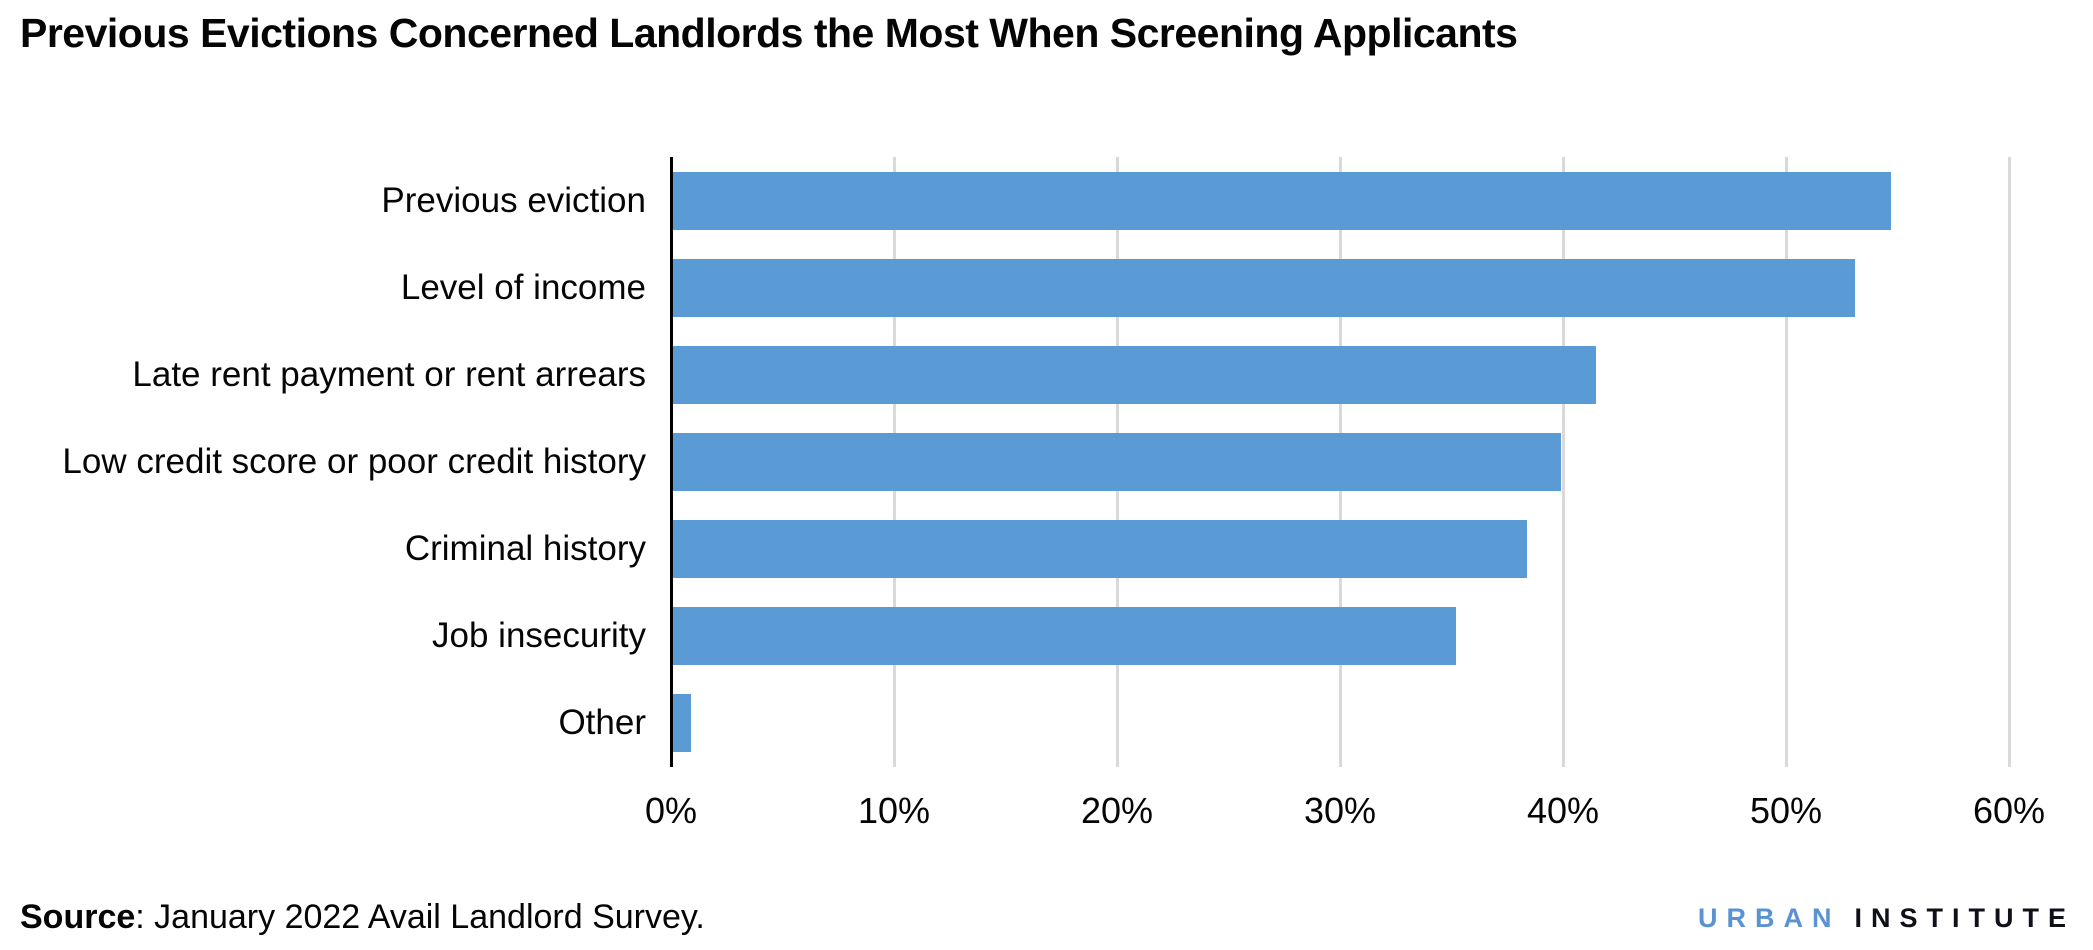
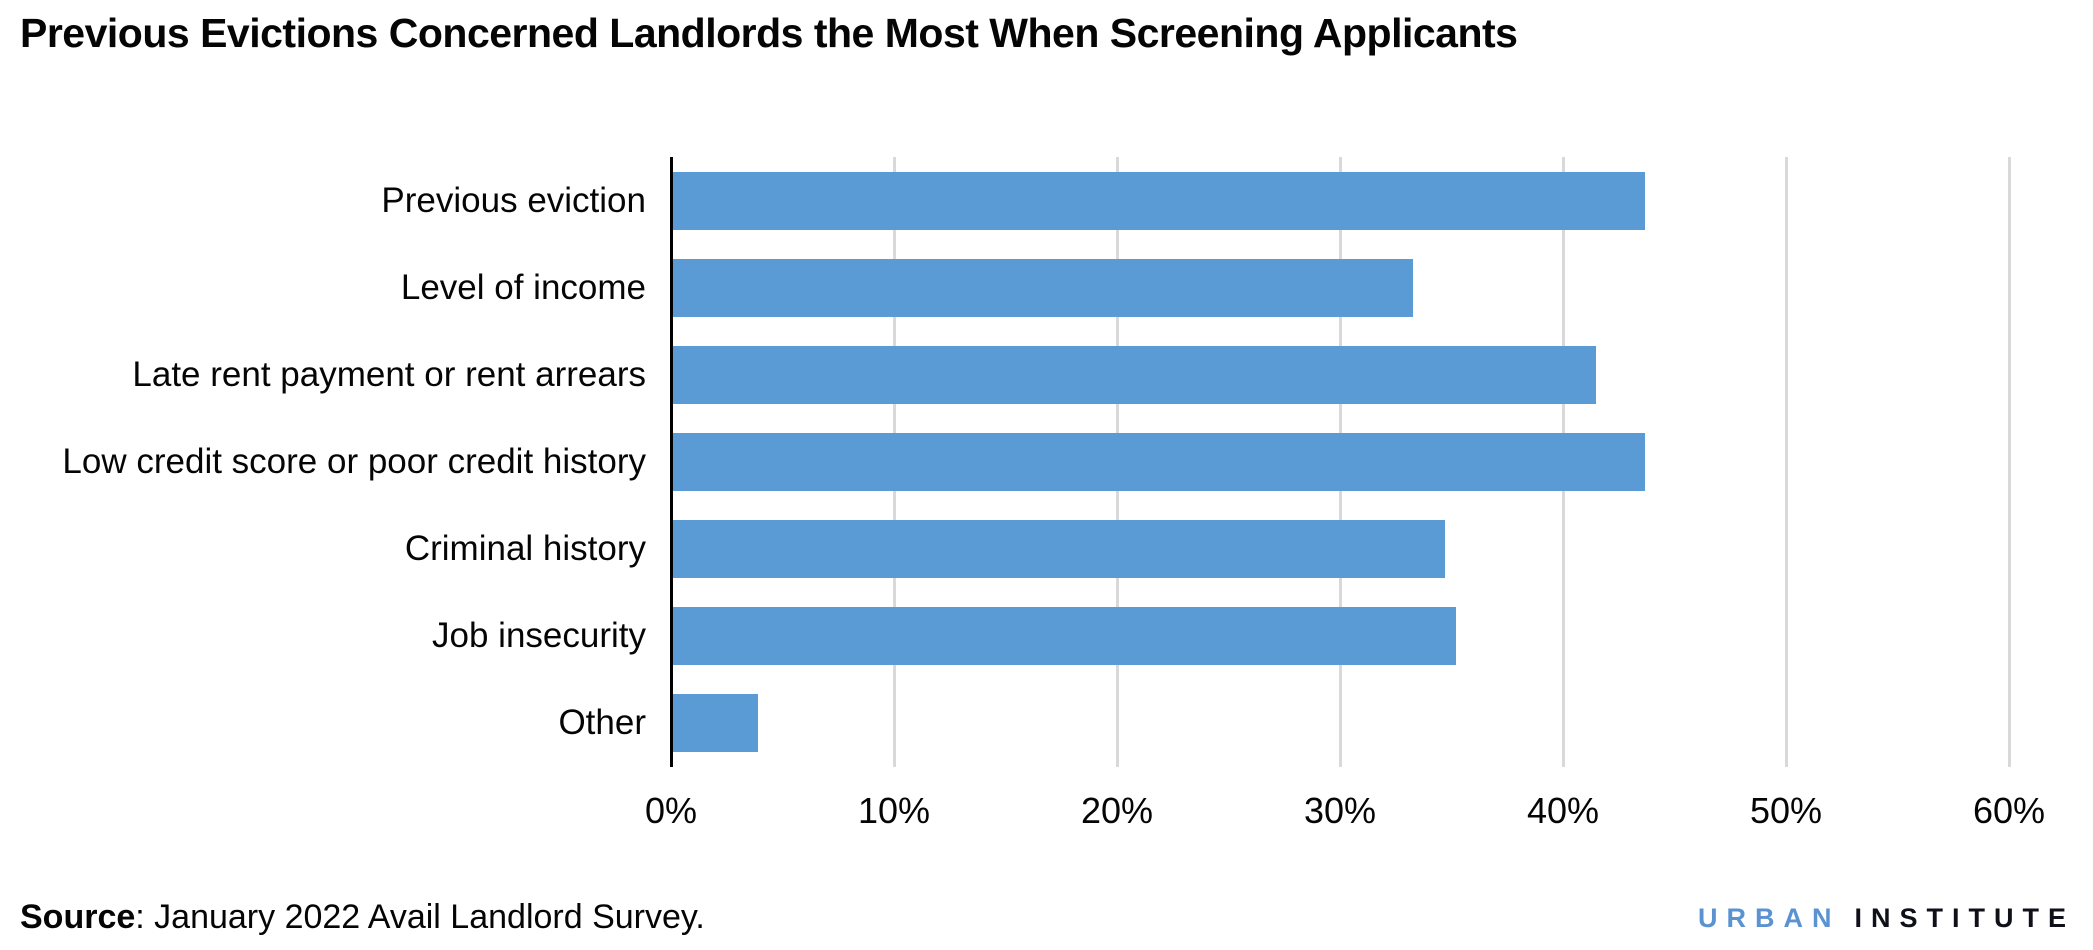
Previous eviction: 54.6% -> 43.6%
Level of income: 53.0% -> 33.2%
Low credit score or poor credit history: 39.8% -> 43.6%
Criminal history: 38.3% -> 34.6%
Other: 0.8% -> 3.8%
